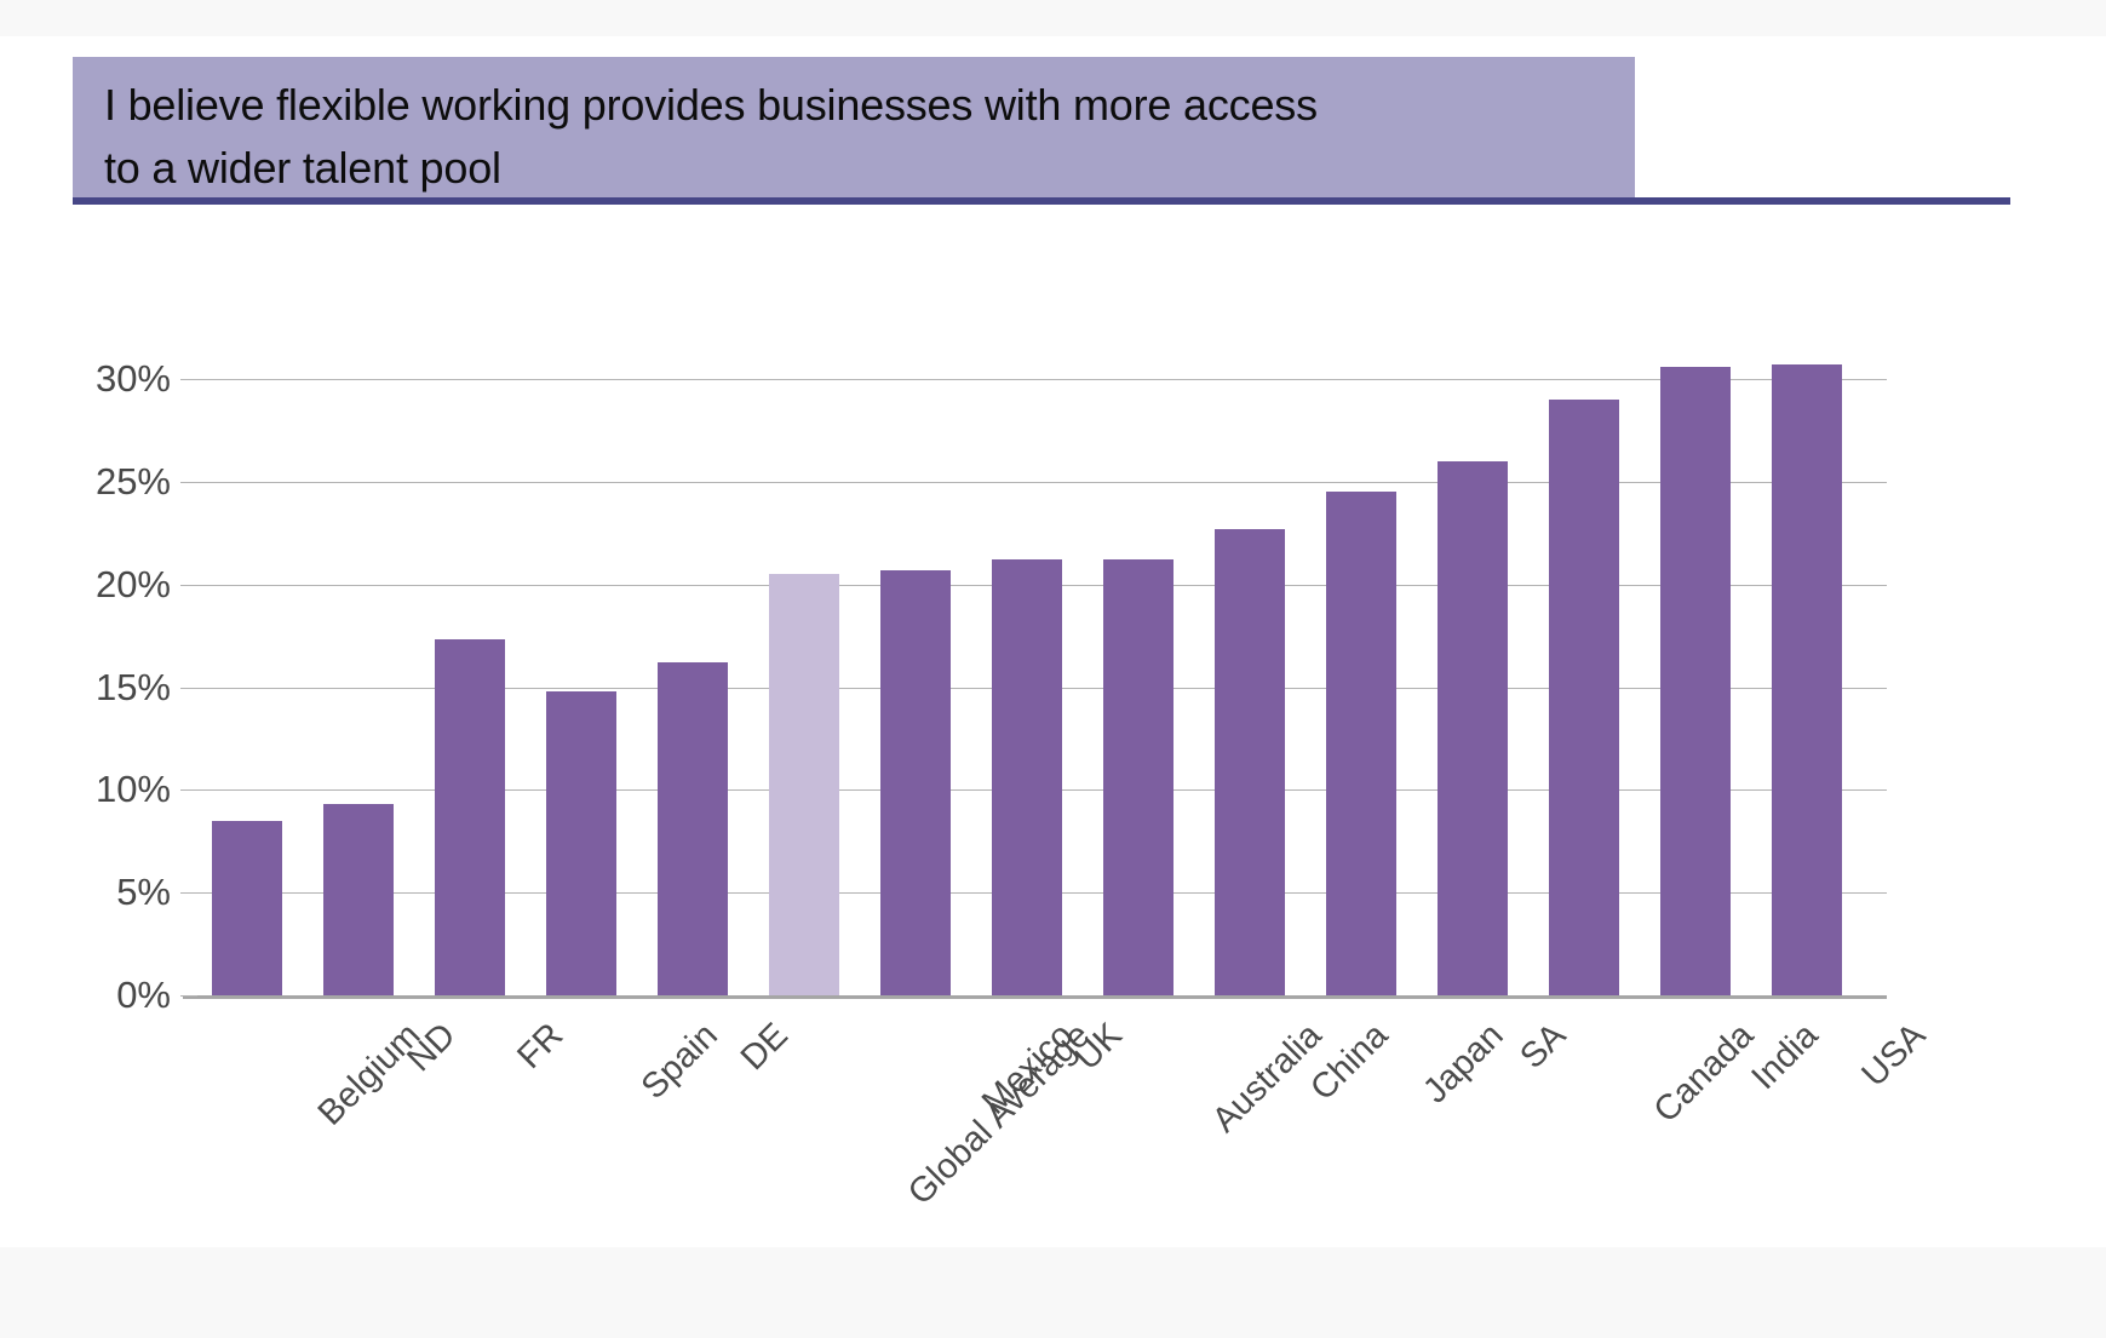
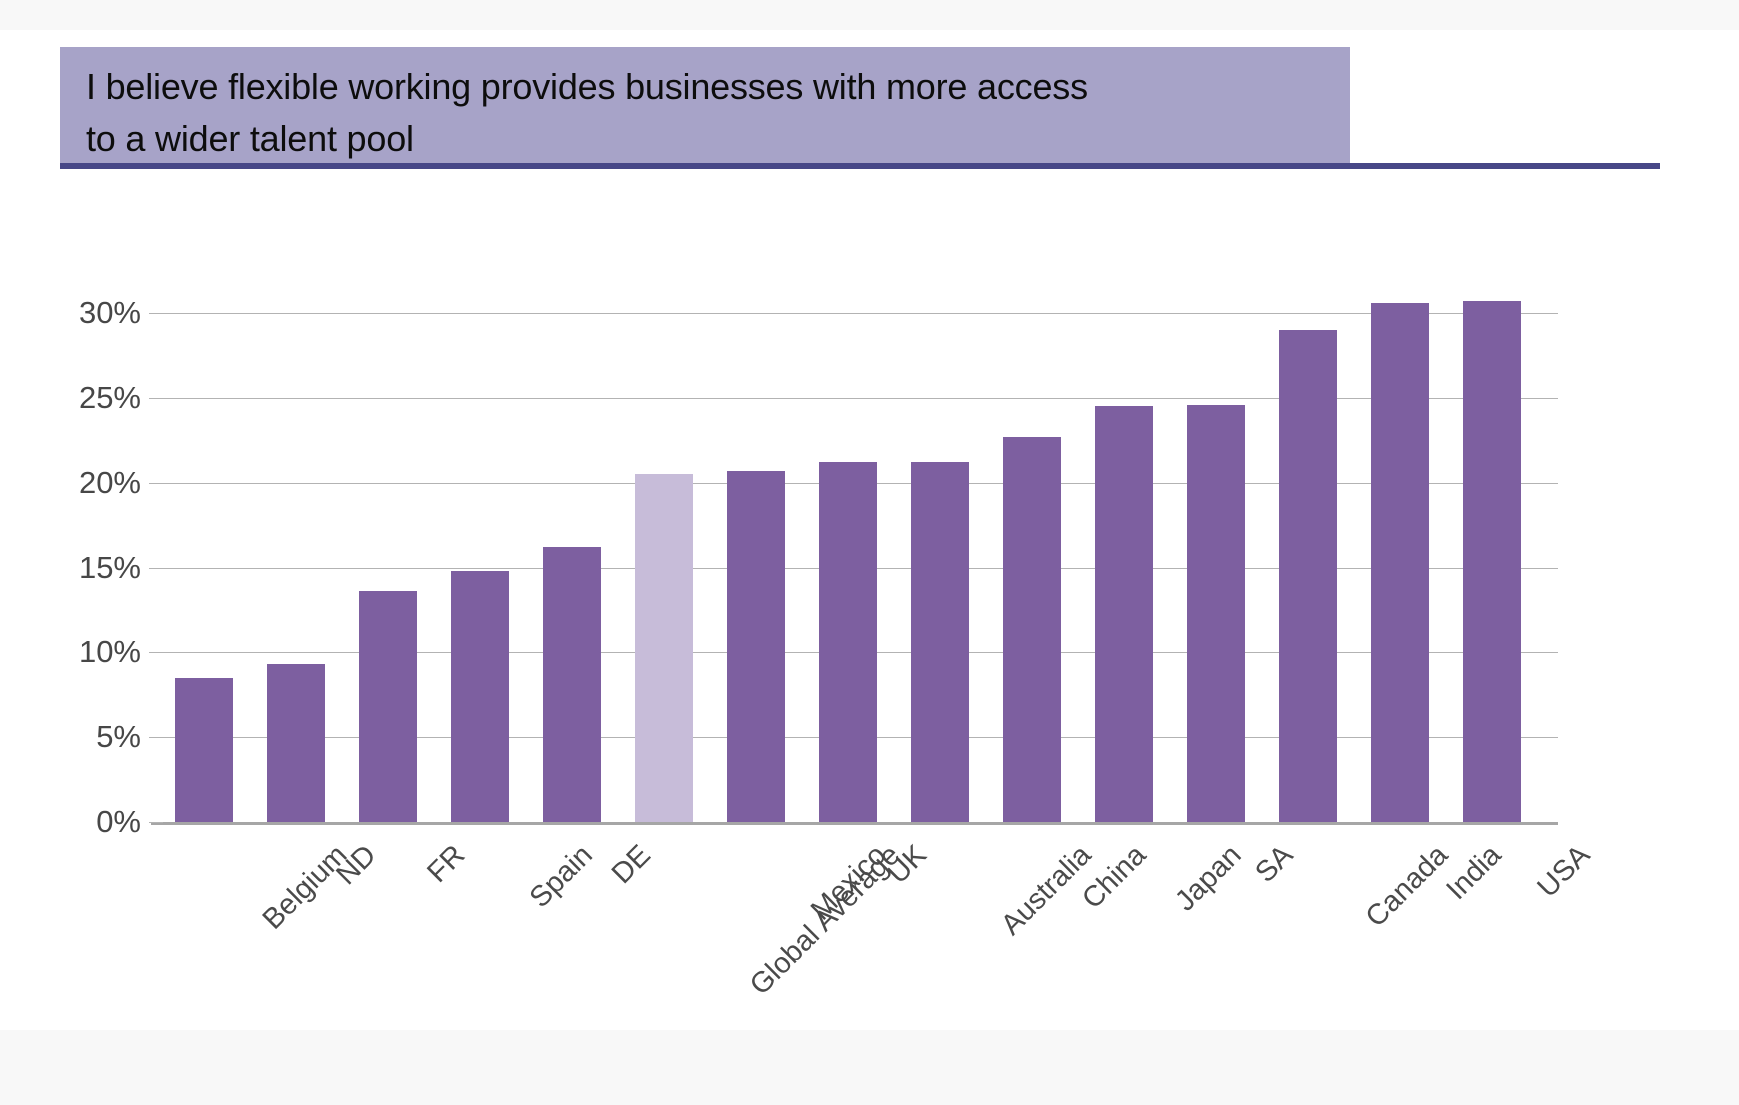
FR: 17.3% -> 13.6%
SA: 26.0% -> 24.6%
